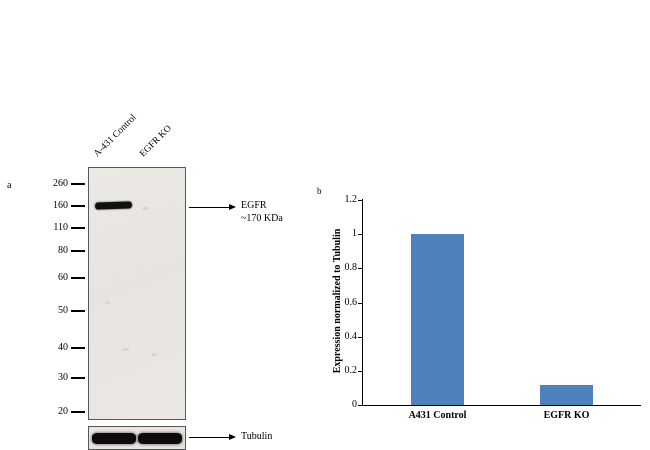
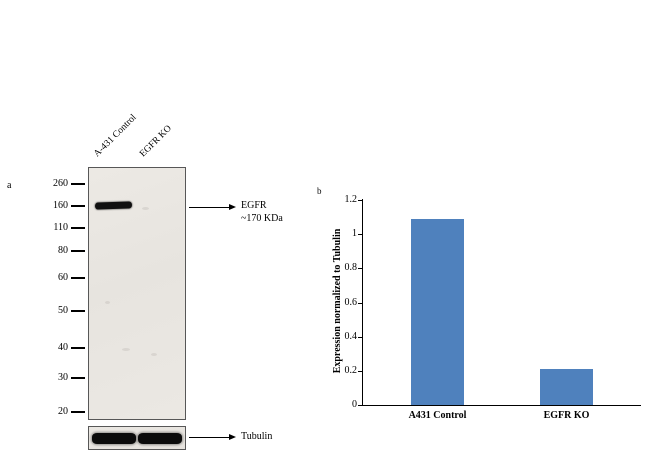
A431 Control: 1.00 -> 1.09
EGFR KO: 0.12 -> 0.21
